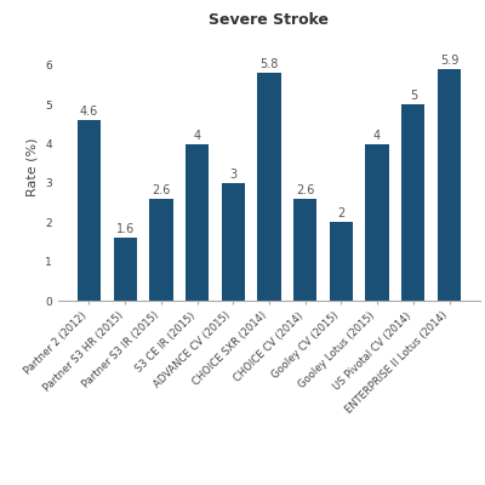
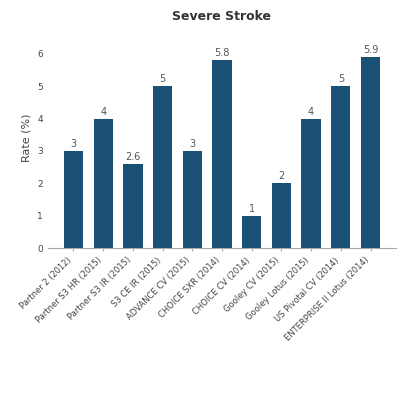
Partner 2 (2012): 4.6 -> 3
Partner S3 HR (2015): 1.6 -> 4
S3 CE IR (2015): 4 -> 5
CHOICE CV (2014): 2.6 -> 1
